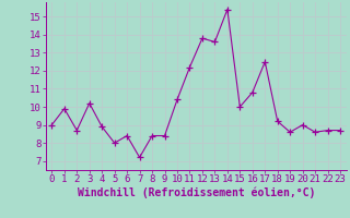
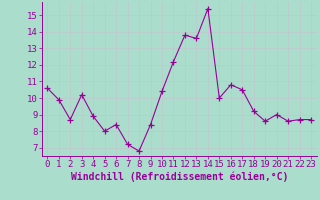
0: 9.0 -> 10.6
8: 8.4 -> 6.8
17: 12.5 -> 10.5
